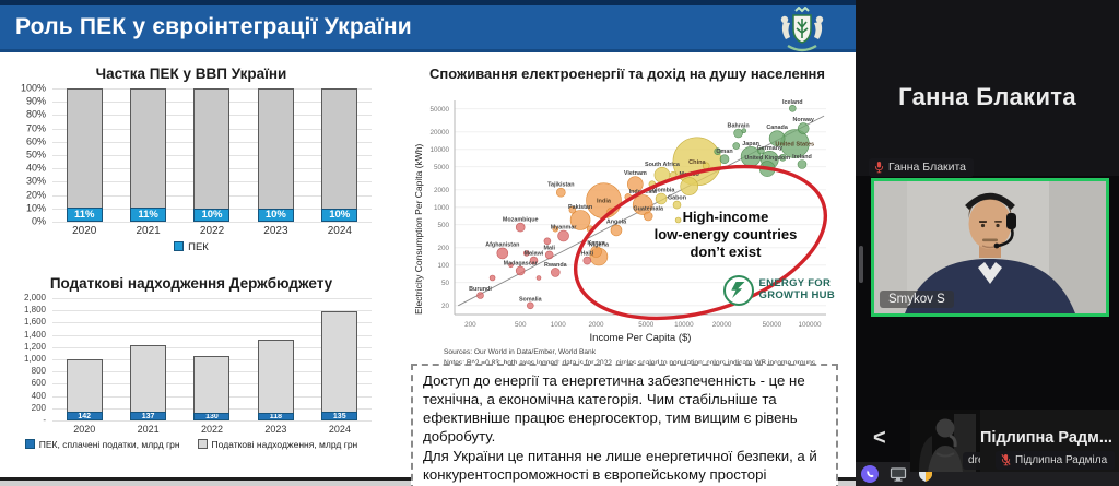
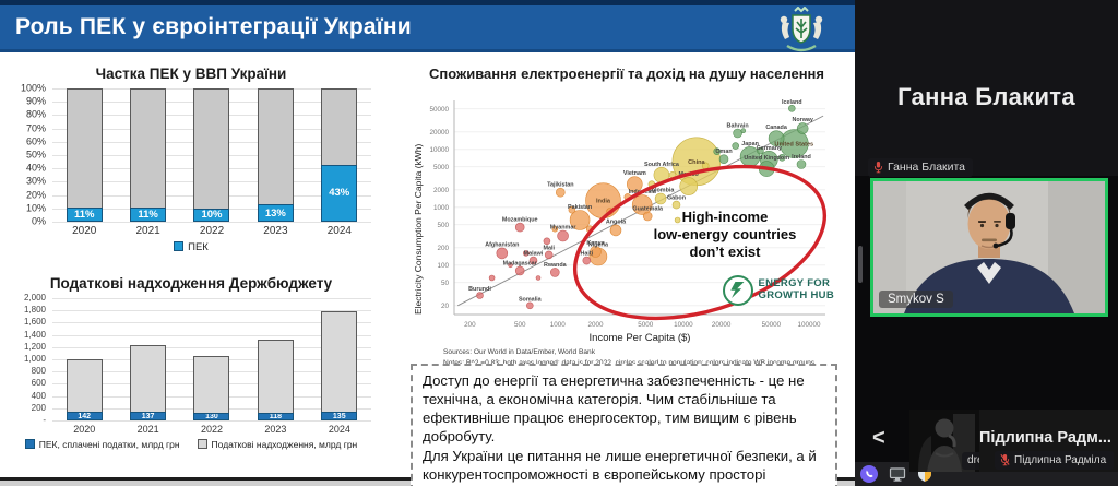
Частка ПЕК у ВВП України/ПЕК/2023: 10% -> 13%
Частка ПЕК у ВВП України/ПЕК/2024: 10% -> 43%
